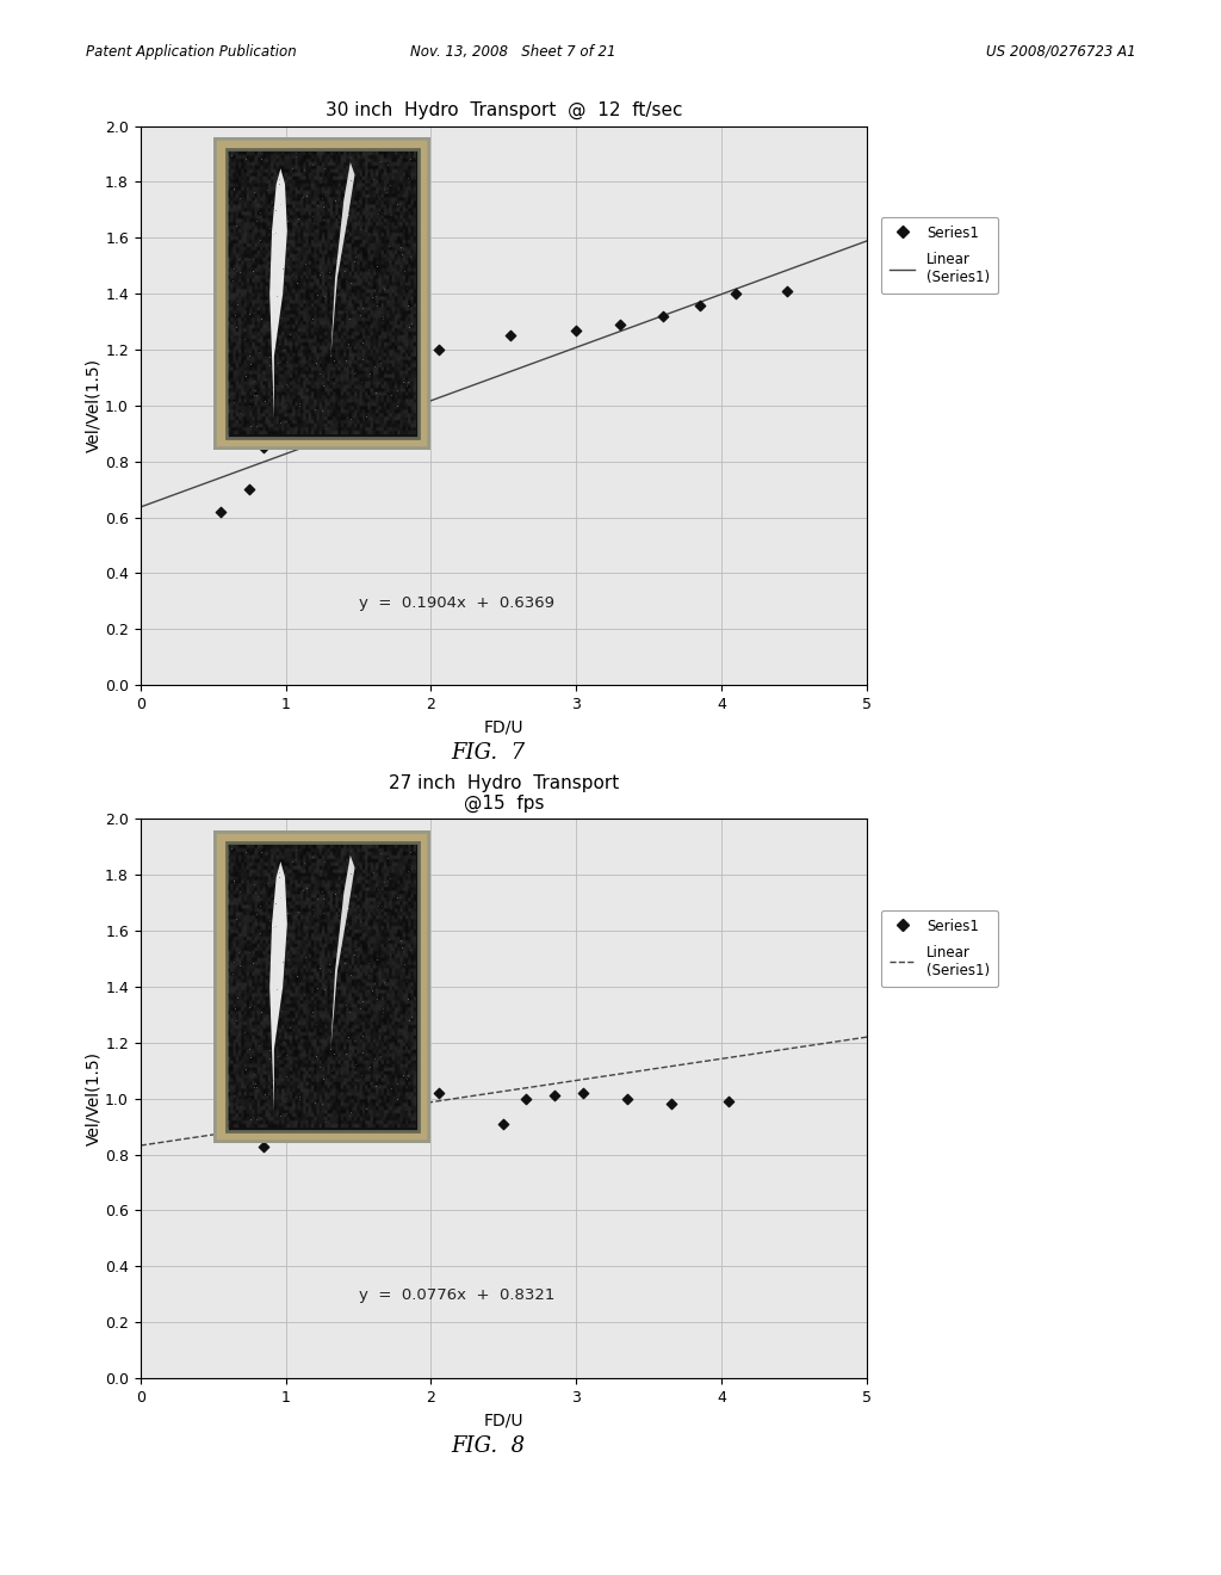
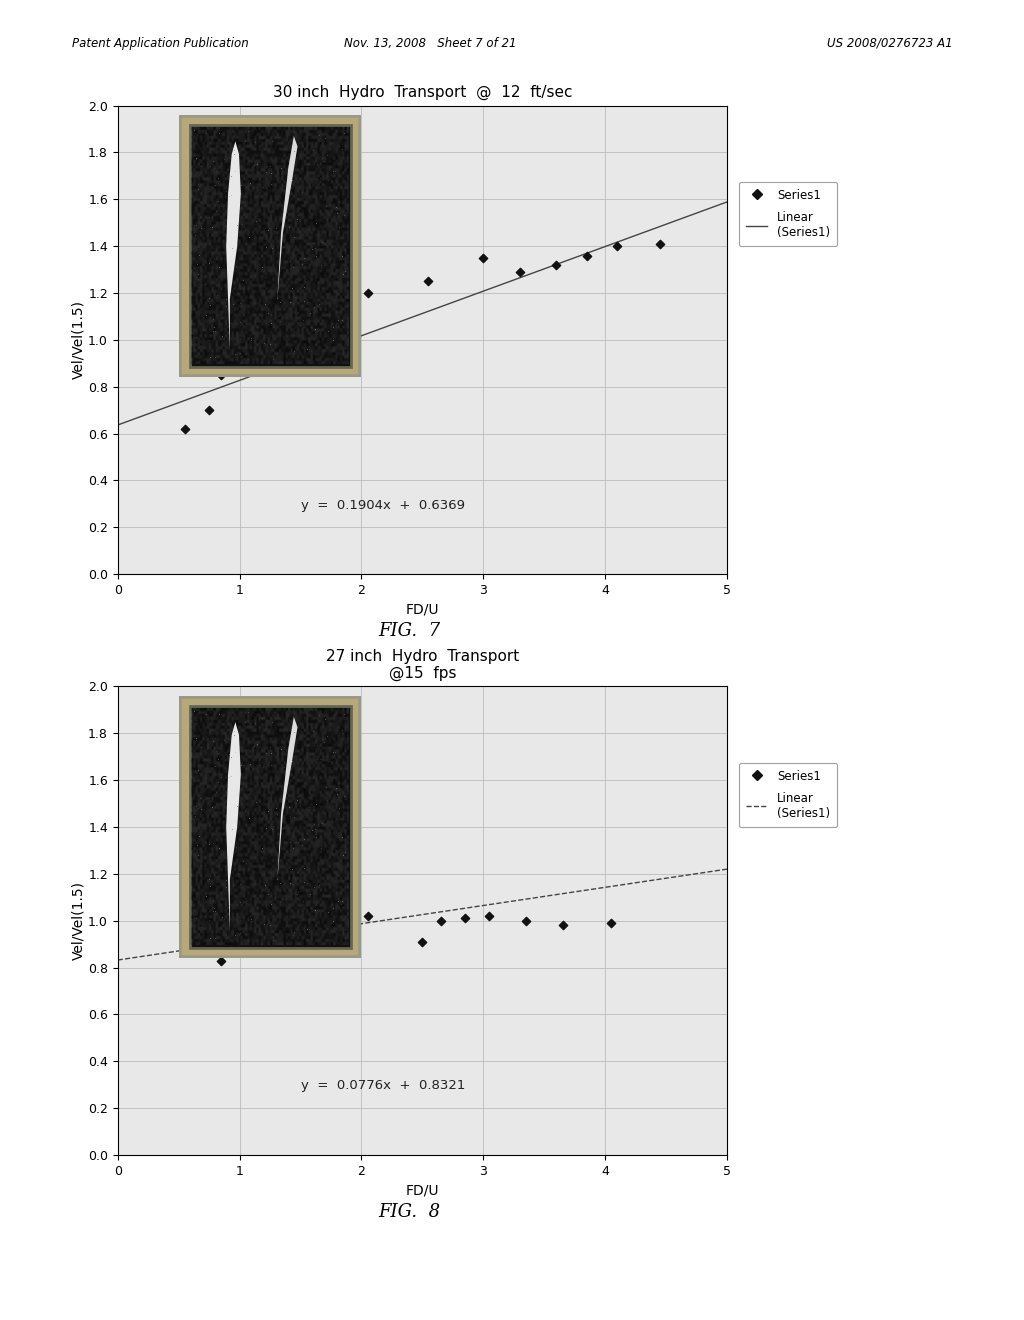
30 inch Hydro Transport @ 12 ft/sec/3: 1.27 -> 1.35
